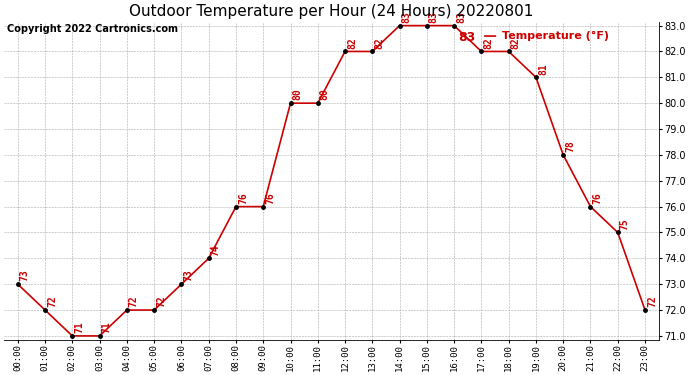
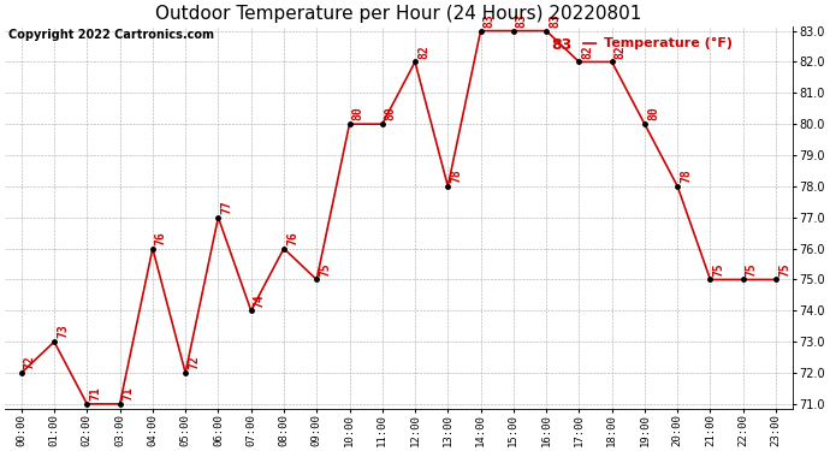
00:00: 73 -> 72
01:00: 72 -> 73
04:00: 72 -> 76
06:00: 73 -> 77
09:00: 76 -> 75
13:00: 82 -> 78
19:00: 81 -> 80
21:00: 76 -> 75
23:00: 72 -> 75
